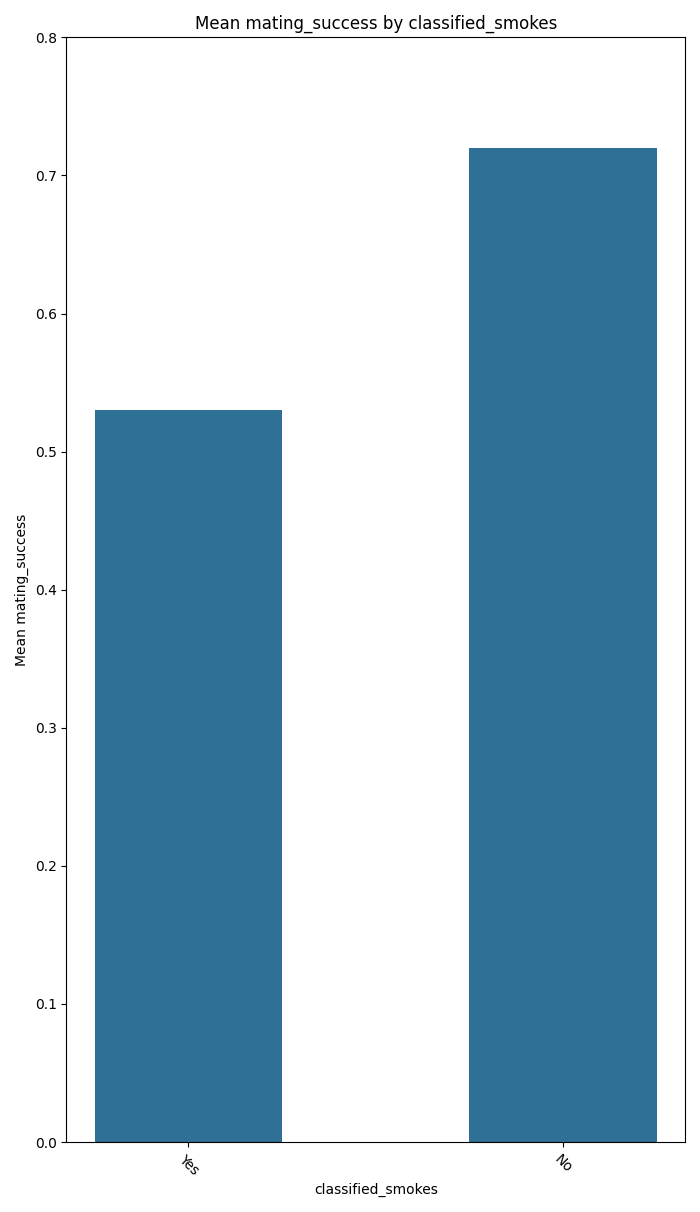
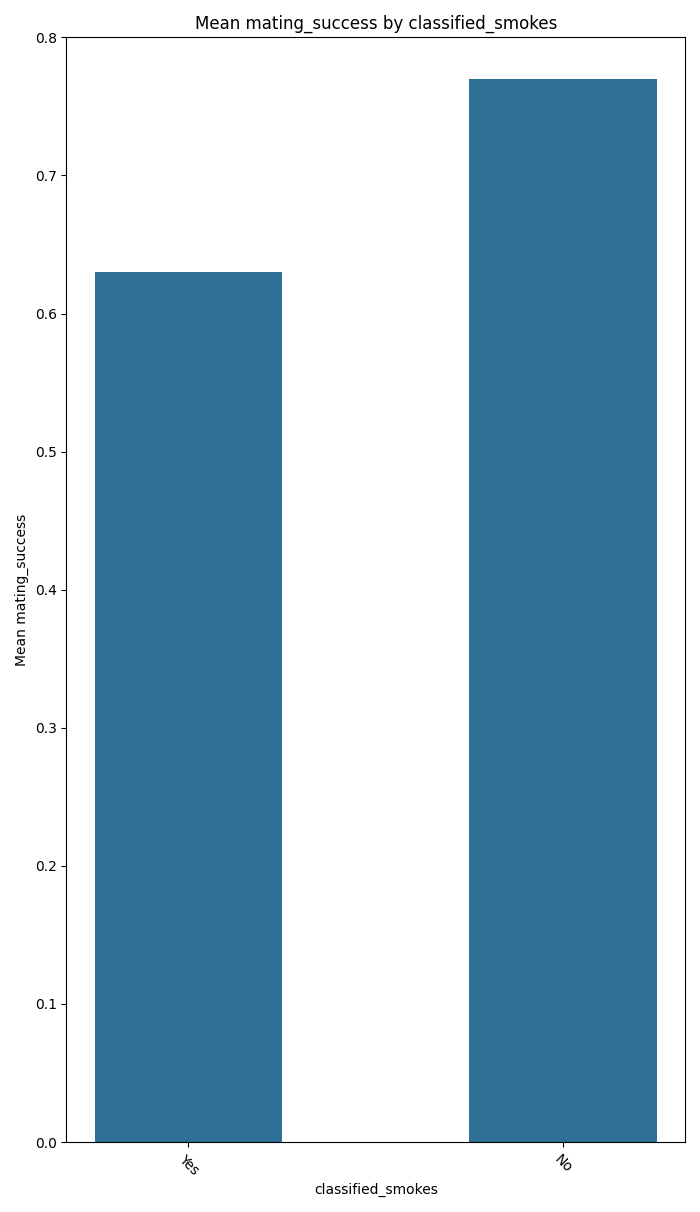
Yes: 0.53 -> 0.63
No: 0.72 -> 0.77
